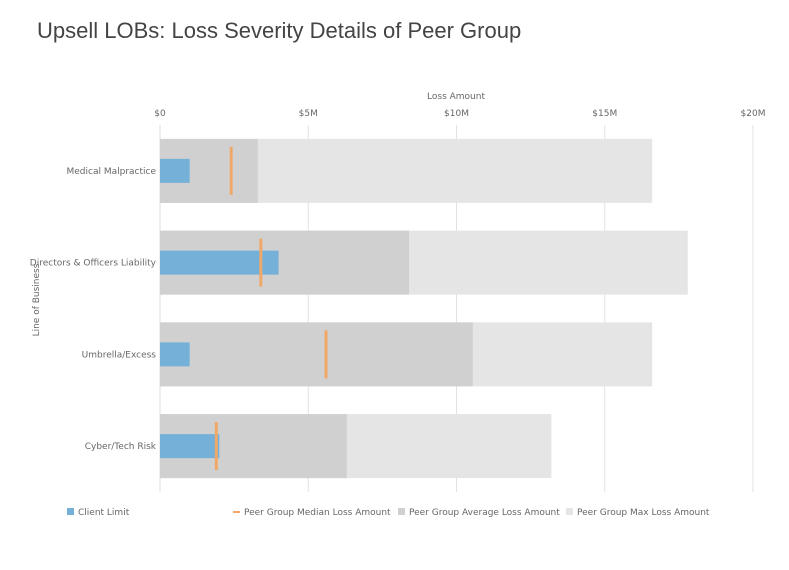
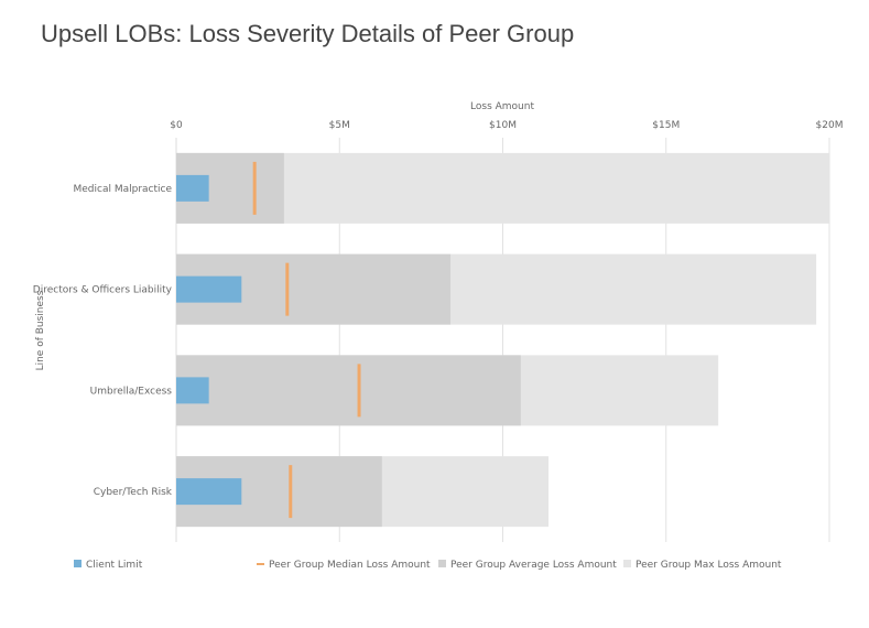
Peer Group Max Loss Amount/Medical Malpractice: $16.6M -> $20.0M
Client Limit/Directors & Officers Liability: $4M -> $2M
Peer Group Max Loss Amount/Directors & Officers Liability: $17.8M -> $19.6M
Peer Group Median Loss Amount/Cyber/Tech Risk: $1.9M -> $3.5M
Peer Group Max Loss Amount/Cyber/Tech Risk: $13.2M -> $11.4M
